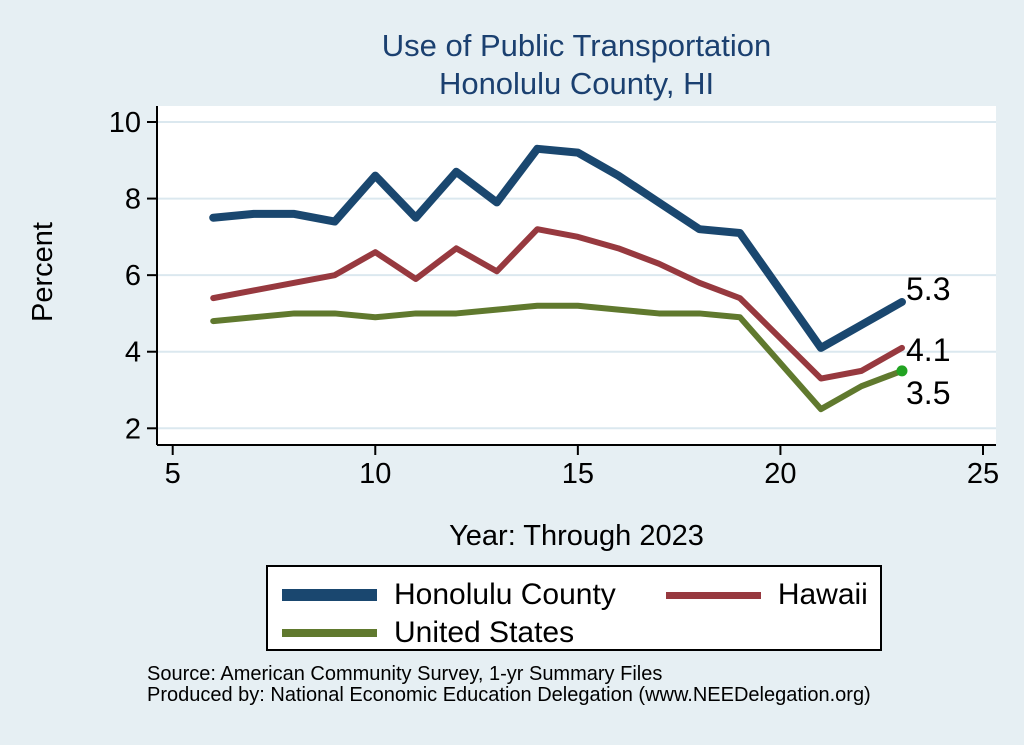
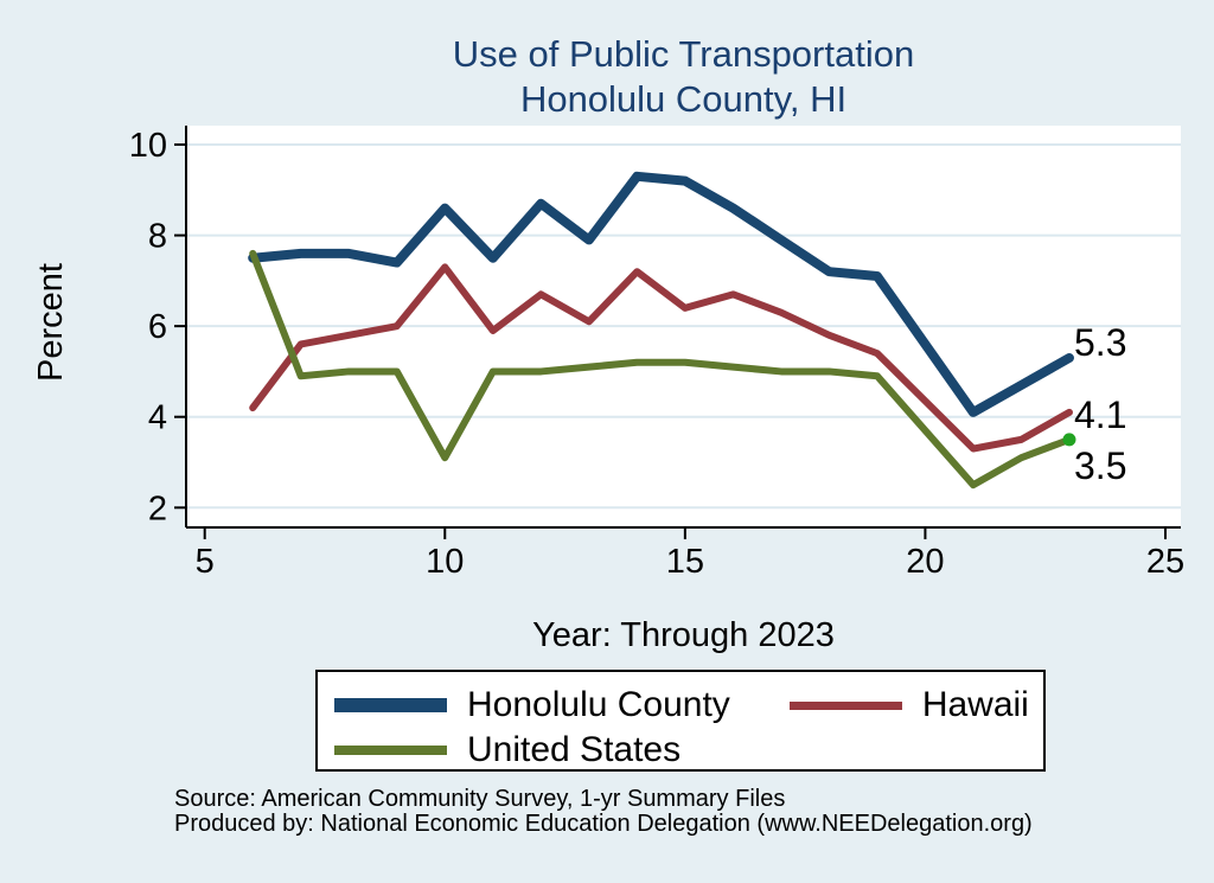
Hawaii/6: 5.4 -> 4.2
United States/6: 4.8 -> 7.6
Hawaii/10: 6.6 -> 7.3
United States/10: 4.9 -> 3.1
Hawaii/15: 7.0 -> 6.4
